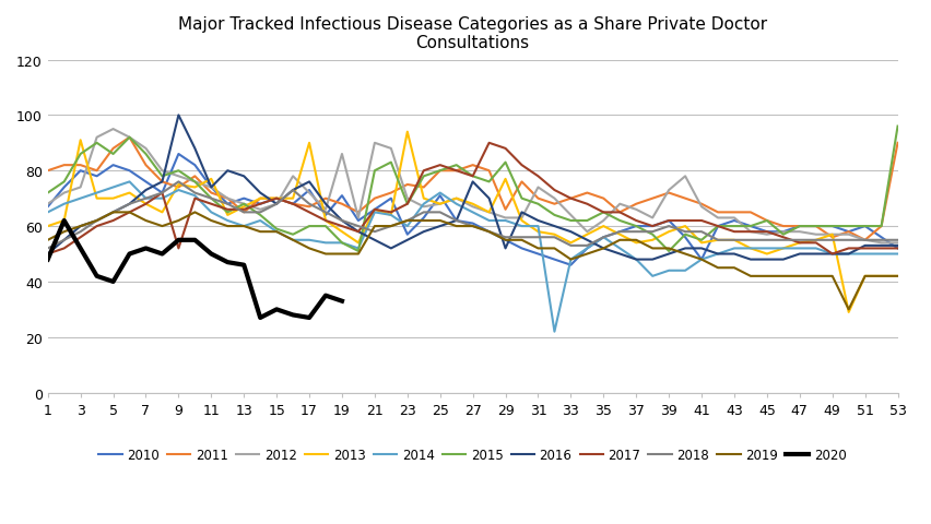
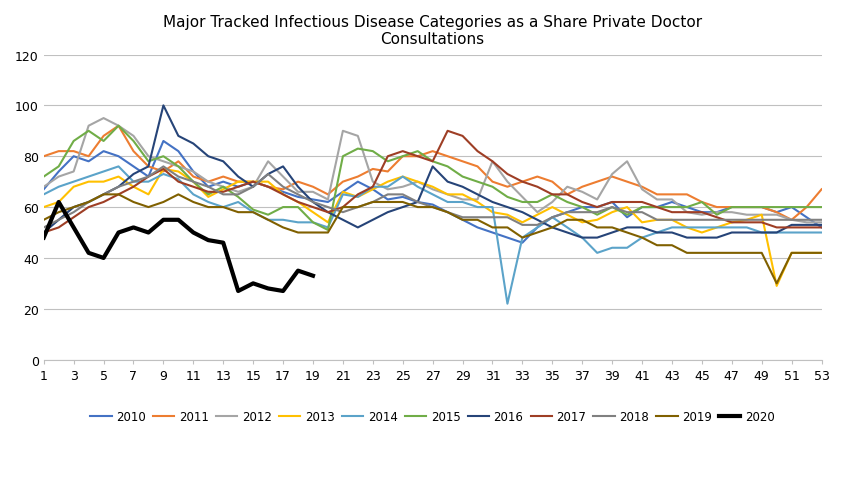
2013/3: 91 -> 68
2017/9: 52 -> 75
2013/11: 77 -> 70
2016/11: 74 -> 85
2011/13: 65 -> 72
2010/17: 73 -> 66
2013/17: 90 -> 65
2010/19: 71 -> 63
2012/19: 86 -> 66
2017/21: 66 -> 60
2010/23: 57 -> 67
2013/23: 94 -> 67
2014/23: 60 -> 68
2015/23: 68 -> 82
2010/25: 71 -> 64
2013/25: 68 -> 72
2011/29: 66 -> 78
2013/29: 77 -> 65
2015/29: 83 -> 72
2016/29: 52 -> 68
2012/31: 74 -> 78
2015/39: 51 -> 60
2010/41: 48 -> 60
2015/41: 55 -> 60
2011/49: 56 -> 60
2017/49: 50 -> 54
2011/53: 90 -> 67
2015/53: 96 -> 60
